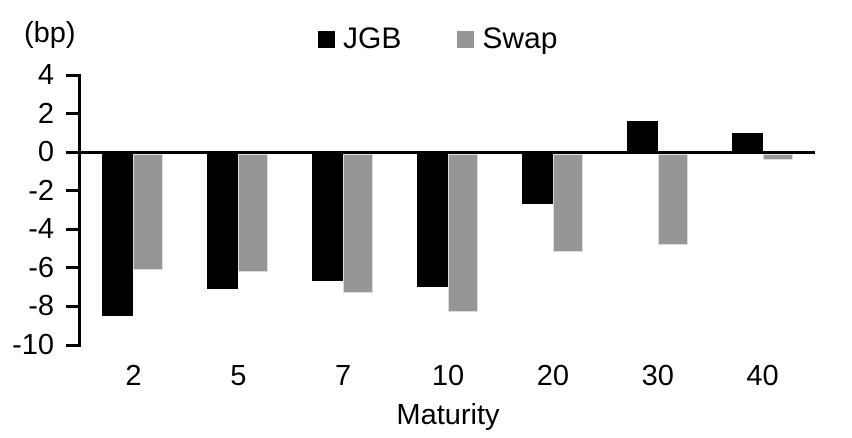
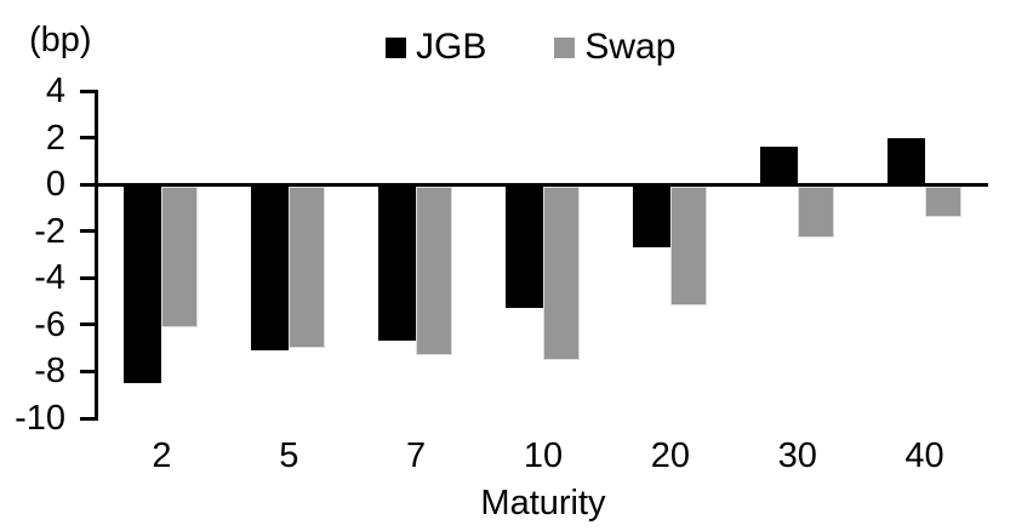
Swap/5: -6.2 -> -7.0
JGB/10: -7.0 -> -5.3
Swap/10: -8.3 -> -7.5
Swap/30: -4.8 -> -2.3
JGB/40: 1.0 -> 2.0
Swap/40: -0.4 -> -1.4
